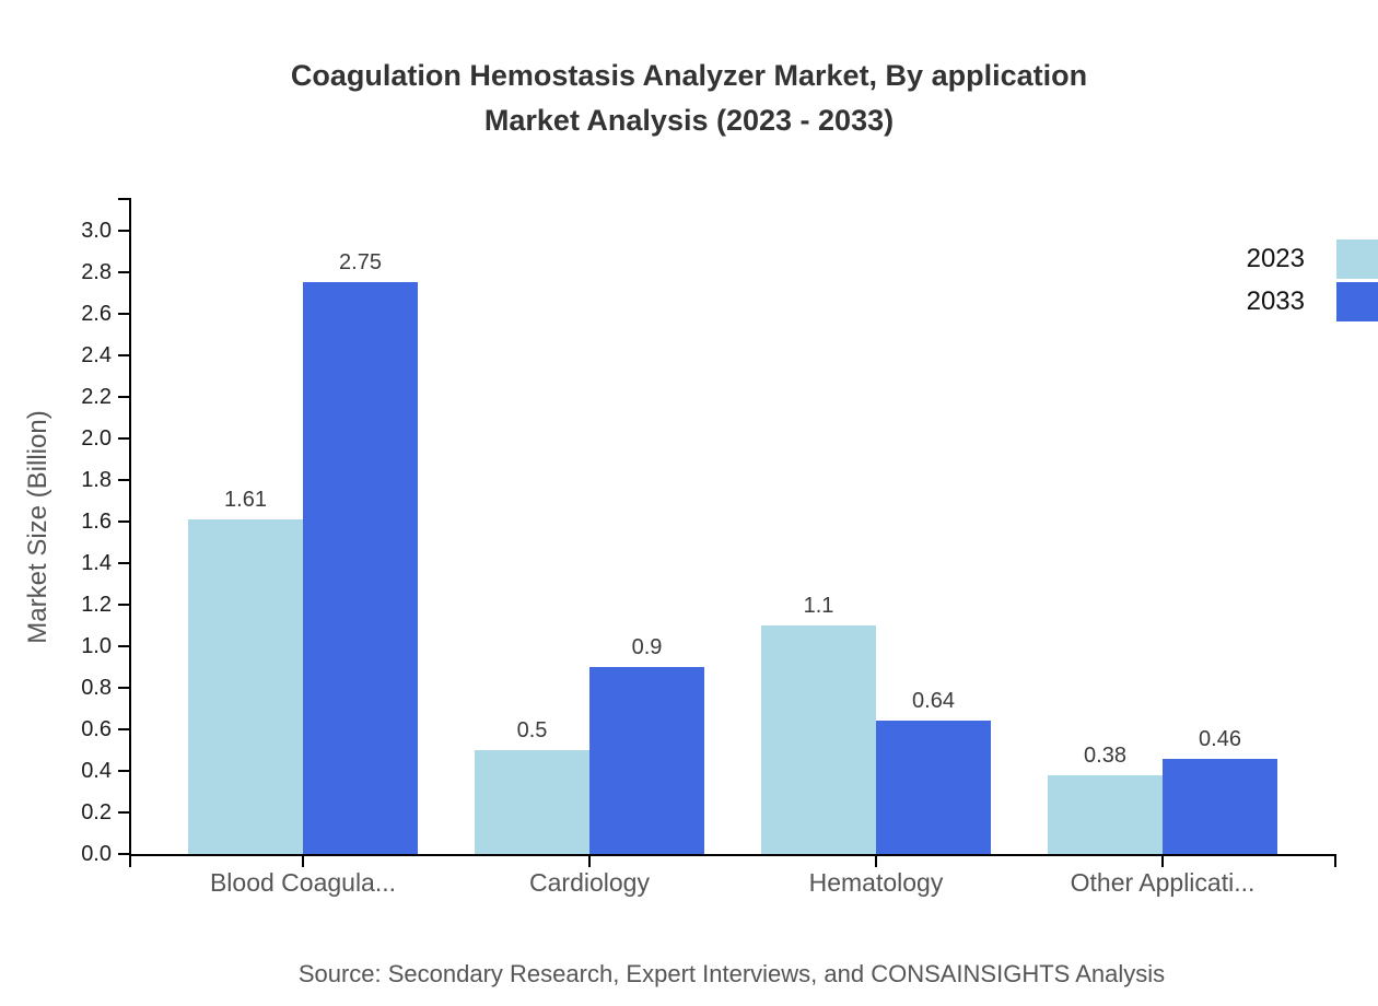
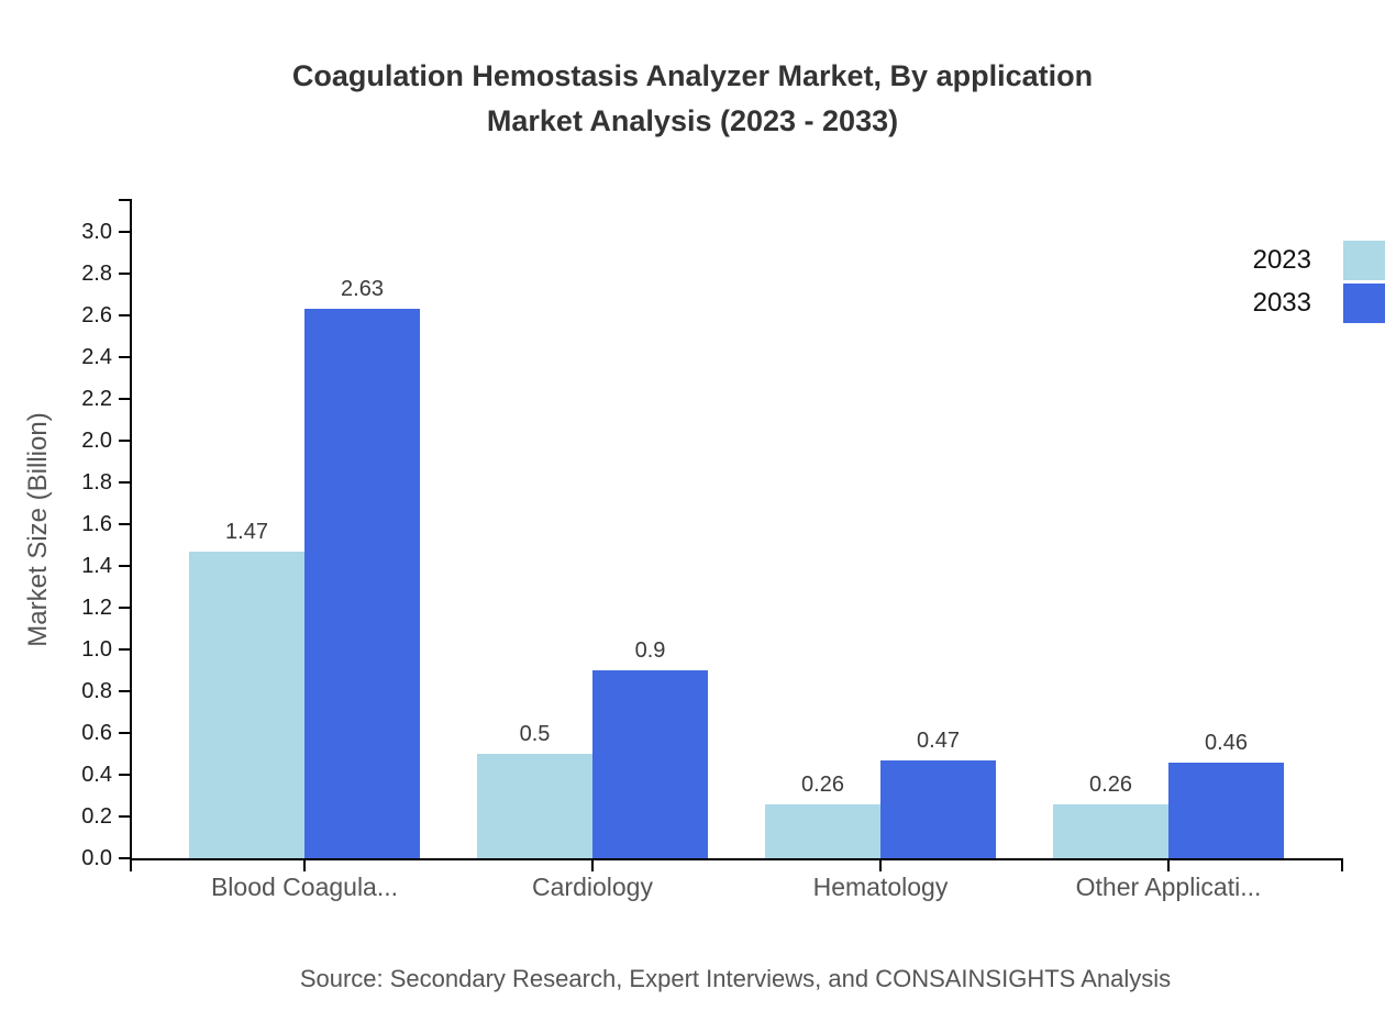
2023/Blood Coagula...: 1.61 -> 1.47
2033/Blood Coagula...: 2.75 -> 2.63
2023/Hematology: 1.1 -> 0.26
2033/Hematology: 0.64 -> 0.47
2023/Other Applicati...: 0.38 -> 0.26
